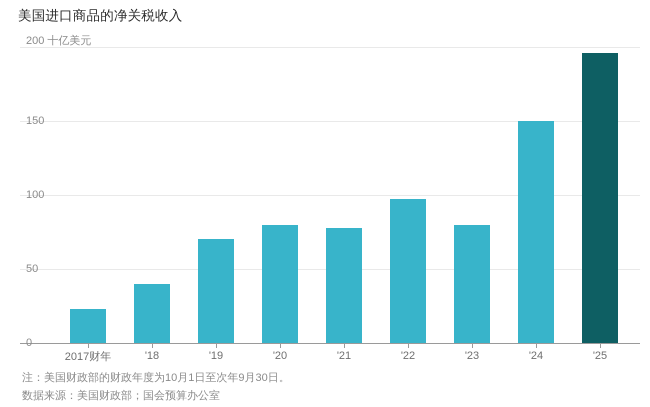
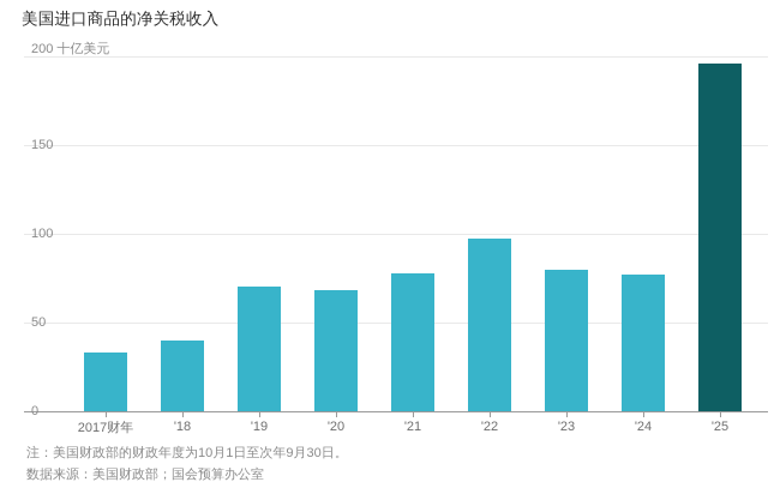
2017财年: 23 -> 33
'20: 80 -> 68
'24: 150 -> 77
